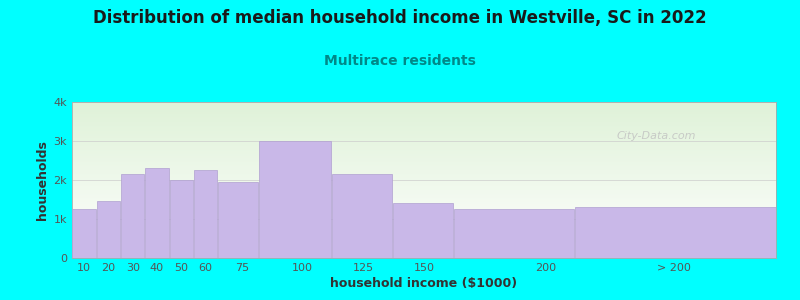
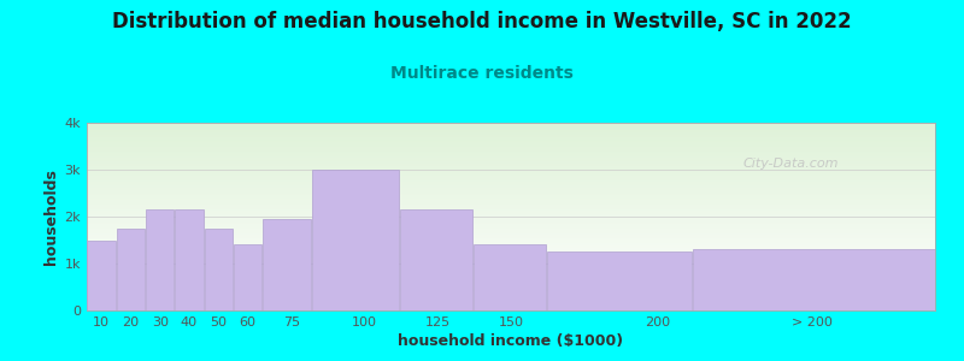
10: 1.25k -> 1.50k
20: 1.45k -> 1.75k
40: 2.30k -> 2.15k
50: 2.00k -> 1.75k
60: 2.25k -> 1.40k
